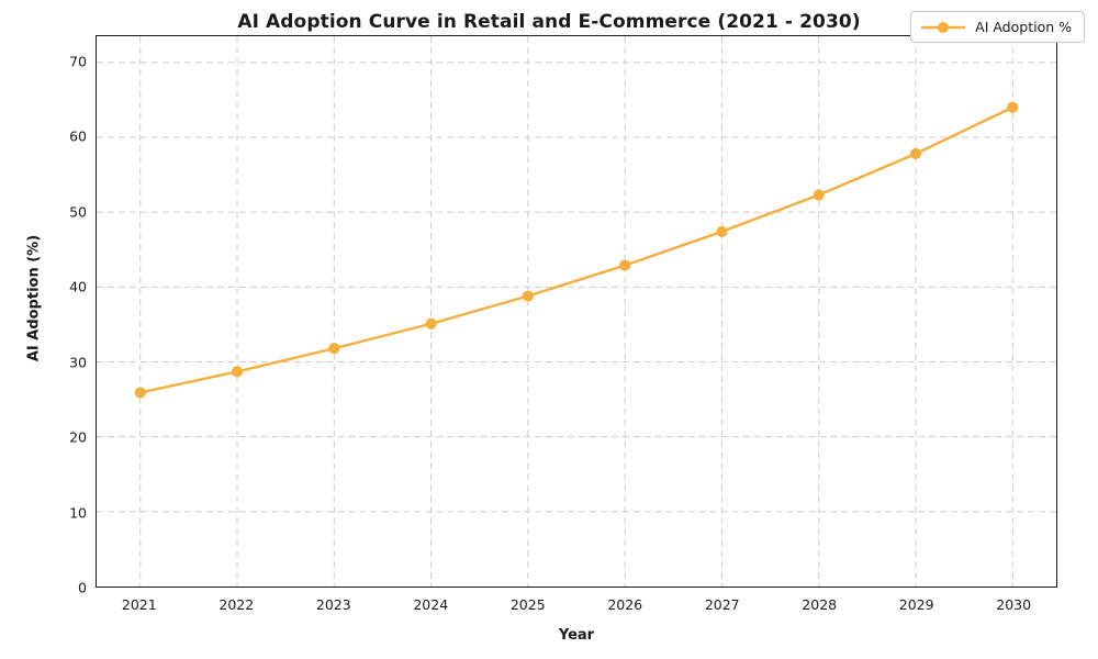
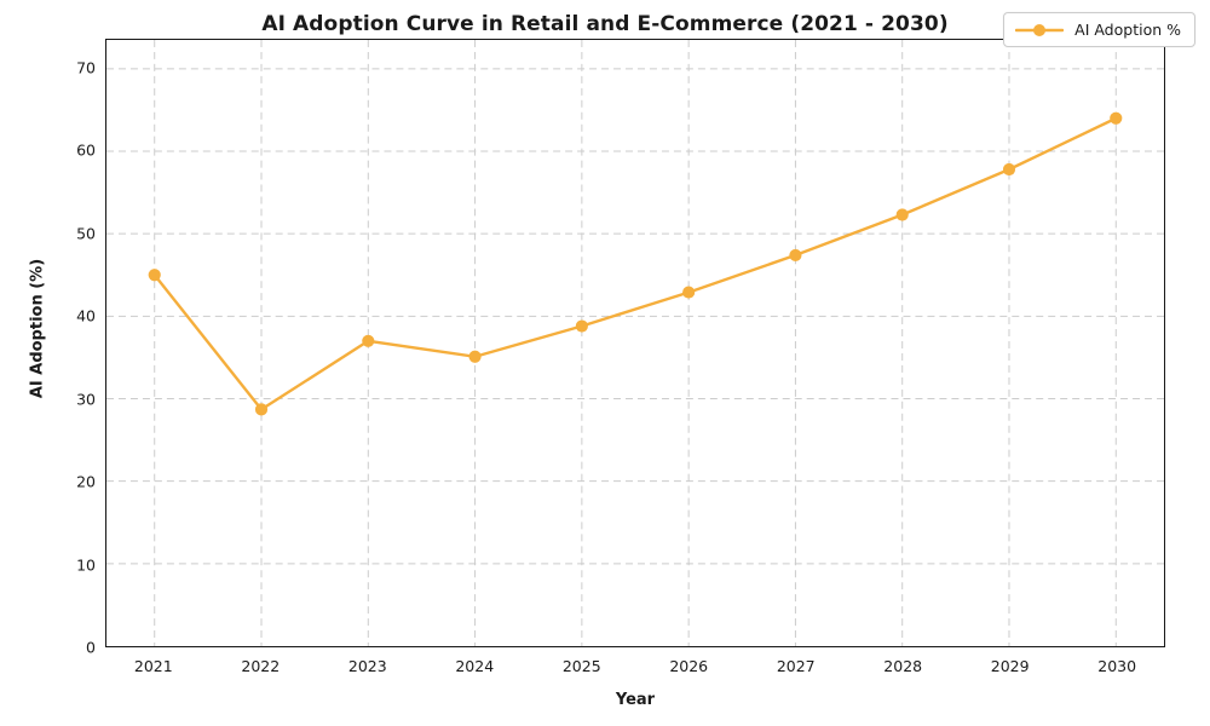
2021: 26 -> 45
2023: 32 -> 37
